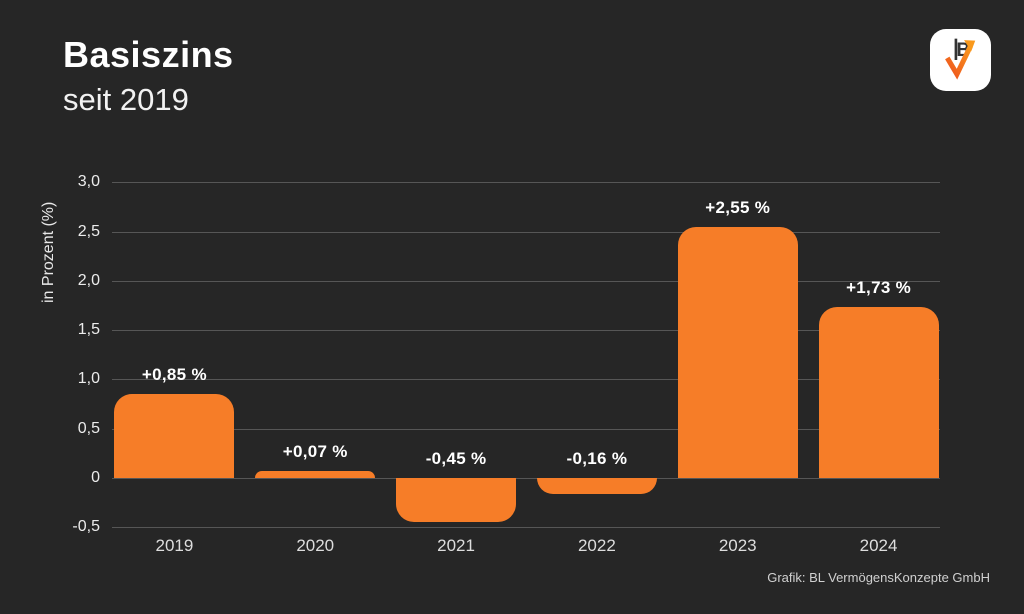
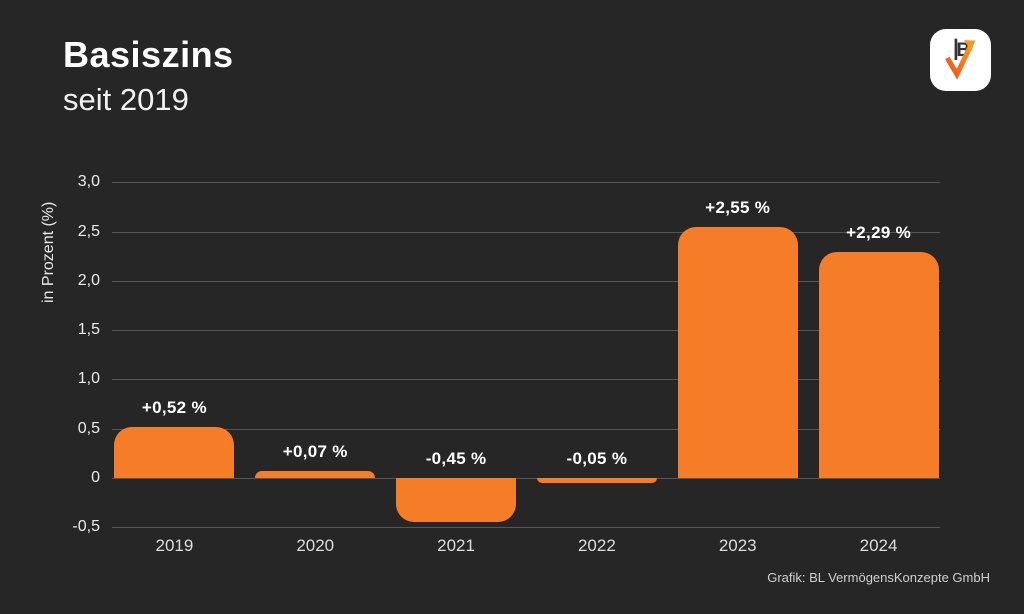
2019: +0,85 -> +0,52
2022: -0,16 -> -0,05
2024: +1,73 -> +2,29
